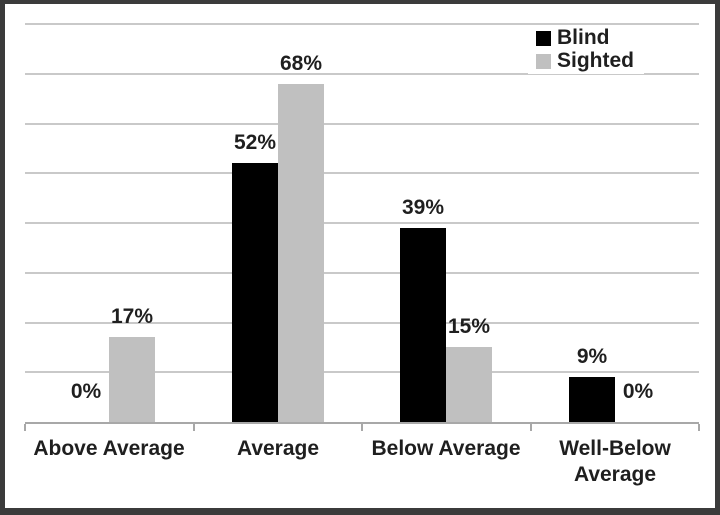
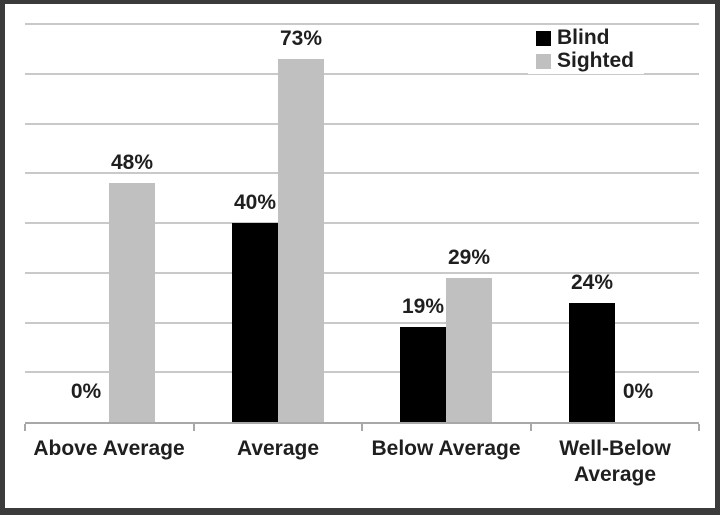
Sighted/Above Average: 17% -> 48%
Blind/Average: 52% -> 40%
Sighted/Average: 68% -> 73%
Blind/Below Average: 39% -> 19%
Sighted/Below Average: 15% -> 29%
Blind/Well-Below Average: 9% -> 24%
